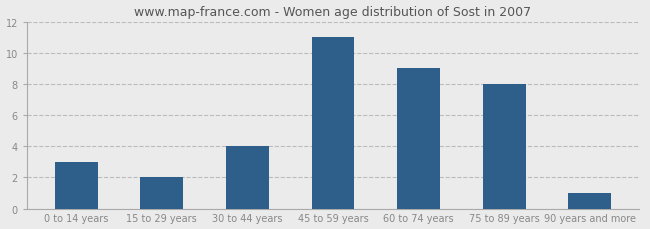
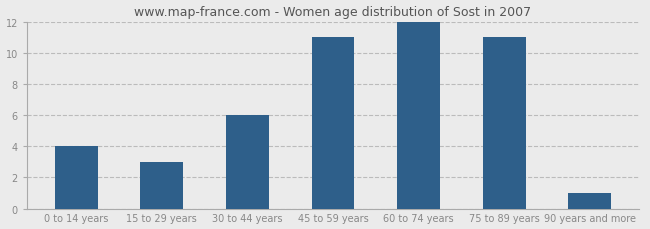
0 to 14 years: 3 -> 4
15 to 29 years: 2 -> 3
30 to 44 years: 4 -> 6
60 to 74 years: 9 -> 12
75 to 89 years: 8 -> 11
